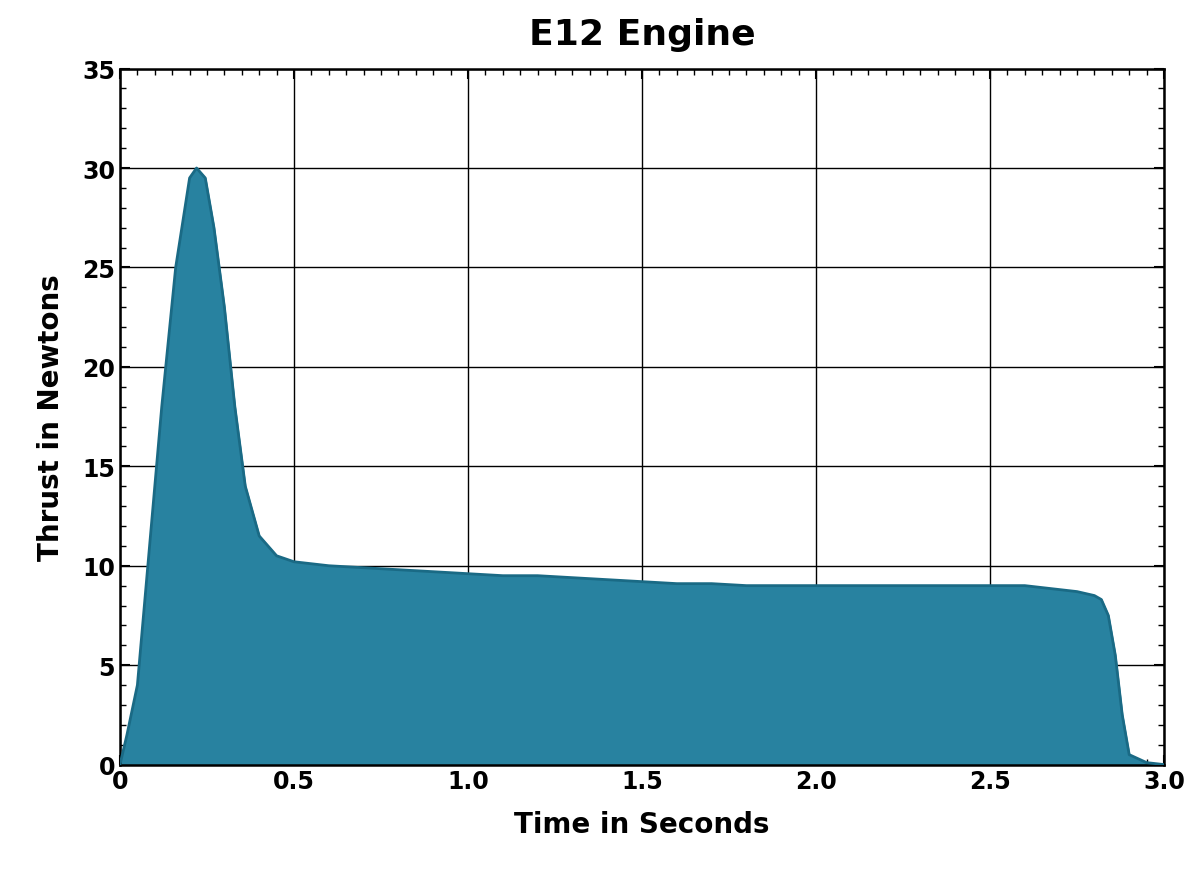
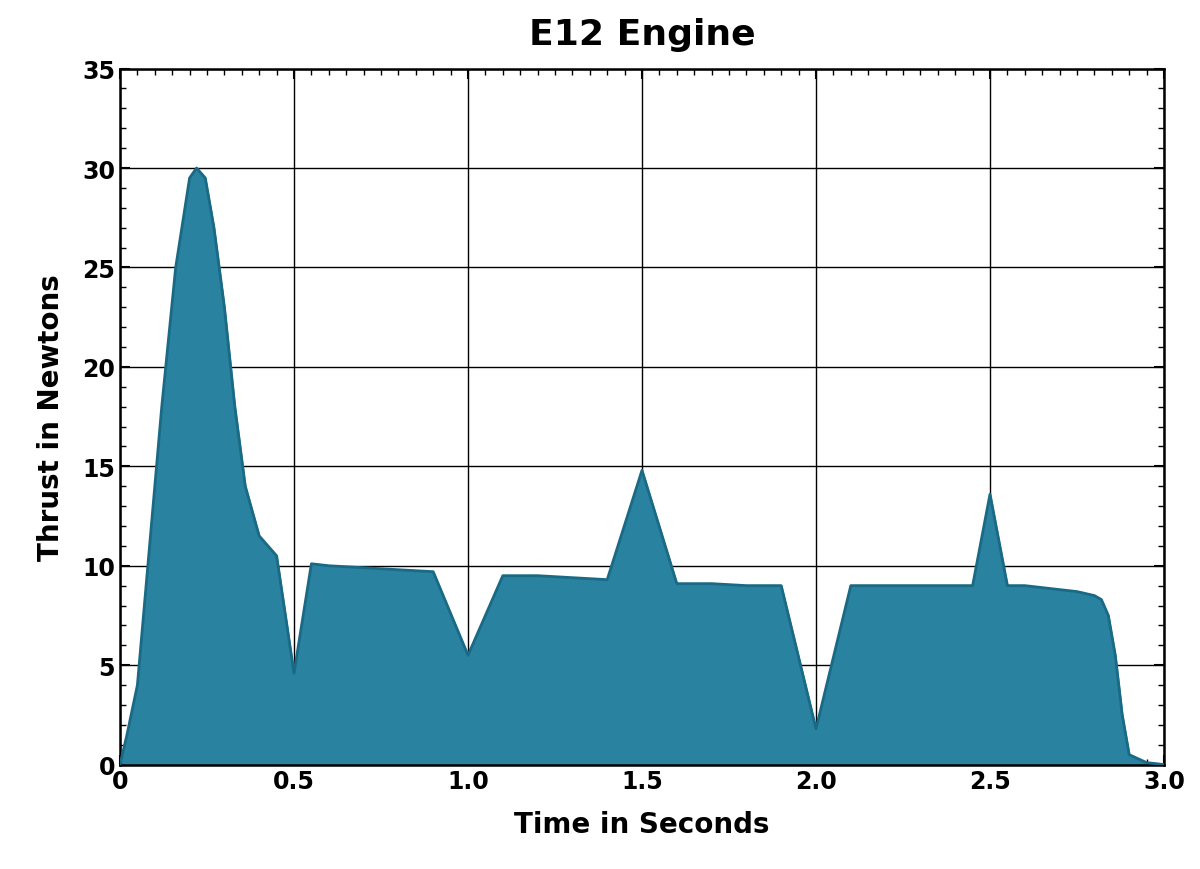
0.5: 10.2 -> 4.6
1.0: 9.6 -> 5.5
1.5: 9.2 -> 14.8
2.0: 9.0 -> 1.8
2.5: 9.0 -> 13.6
